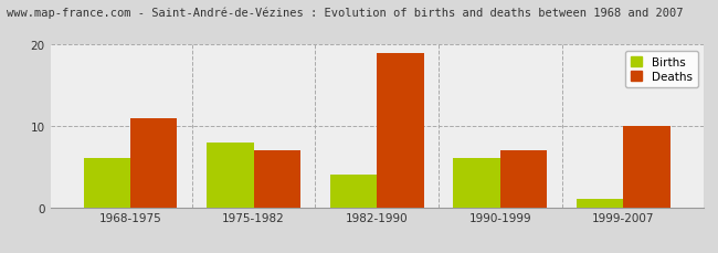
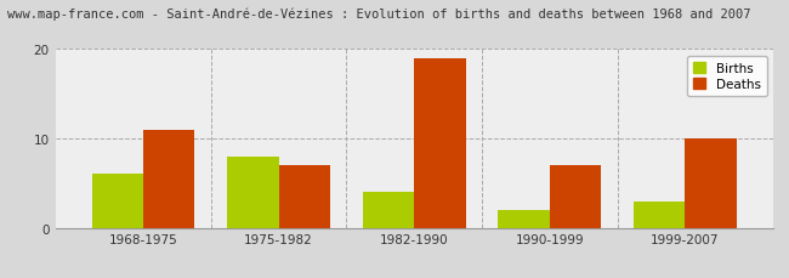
Births/1990-1999: 6 -> 2
Births/1999-2007: 1 -> 3
